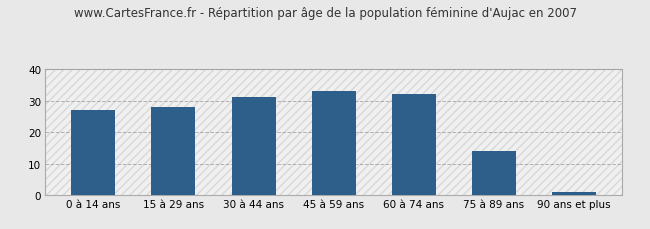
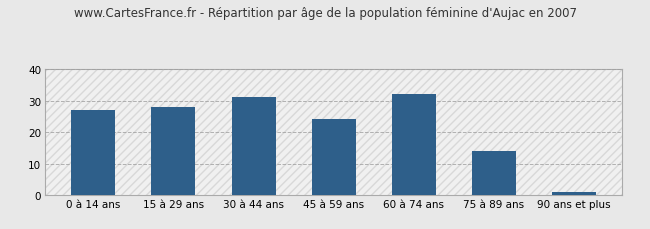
45 à 59 ans: 33 -> 24
